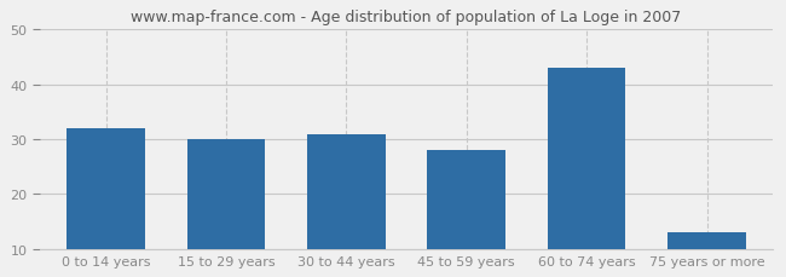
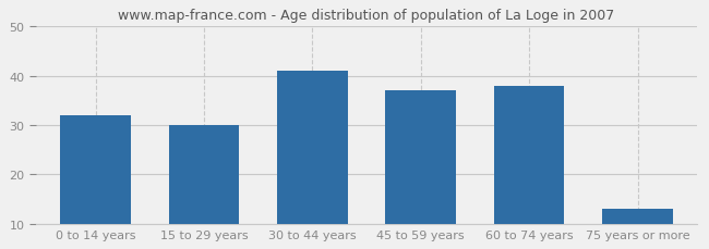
30 to 44 years: 31 -> 41
45 to 59 years: 28 -> 37
60 to 74 years: 43 -> 38
